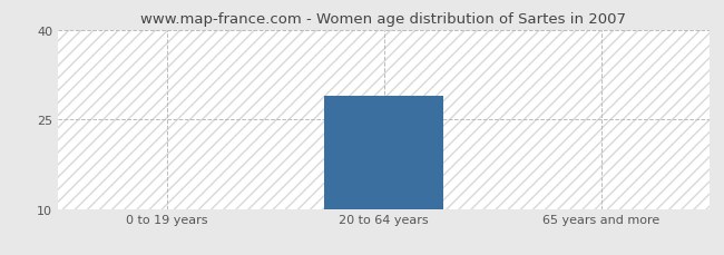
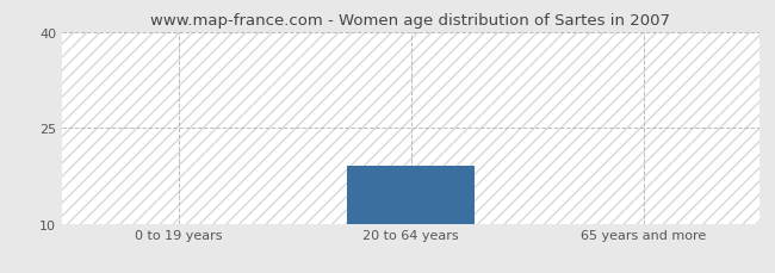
20 to 64 years: 29 -> 19
